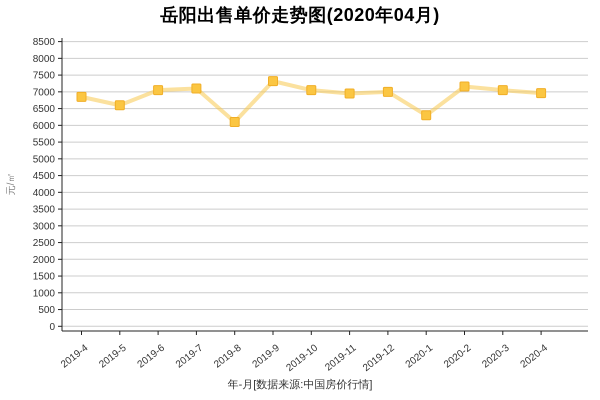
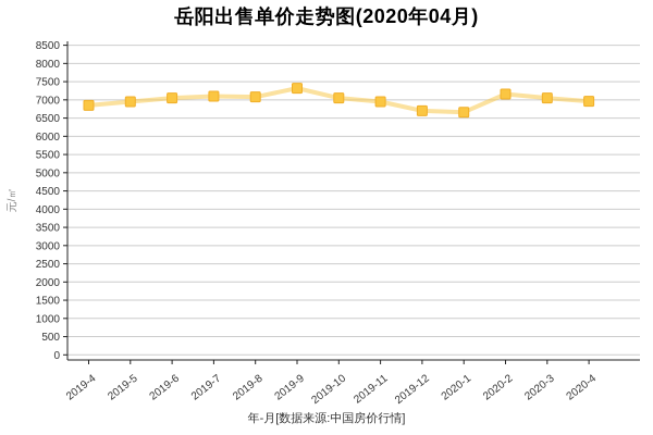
2019-5: 6600 -> 7000
2019-8: 6100 -> 7100
2019-12: 7000 -> 6700
2020-1: 6300 -> 6700
